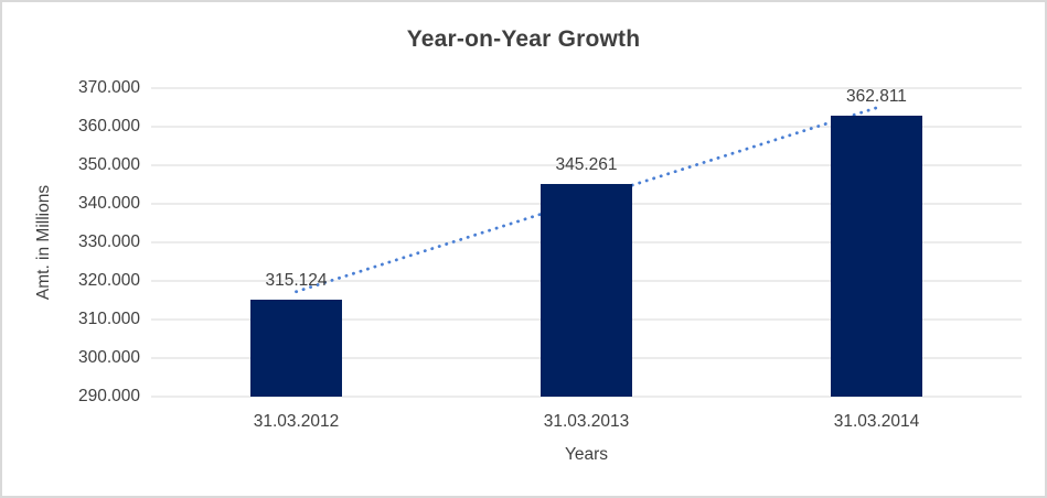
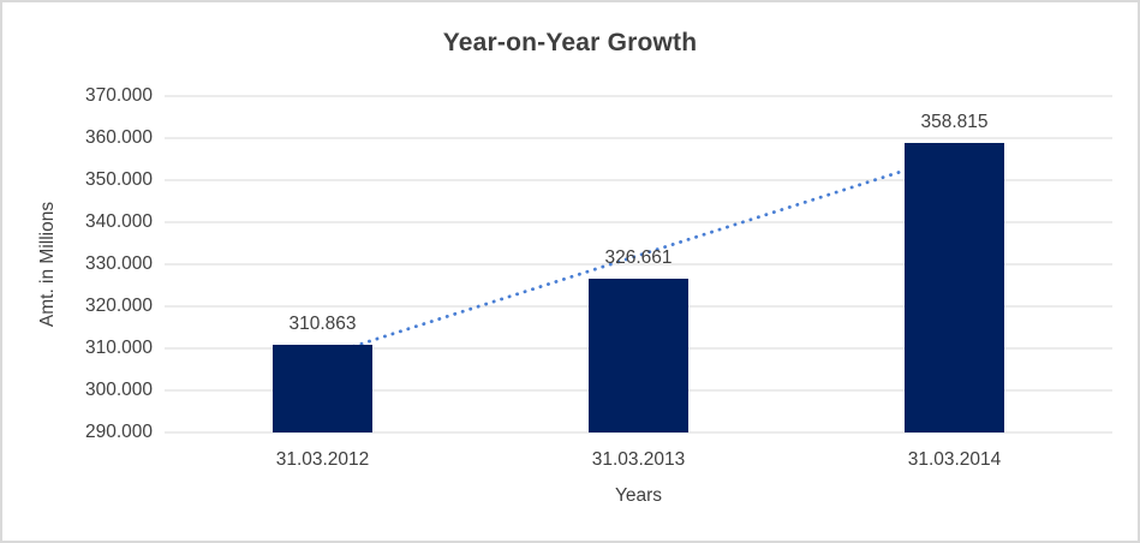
31.03.2012: 315.124 -> 310.863
31.03.2013: 345.261 -> 326.661
31.03.2014: 362.811 -> 358.815
